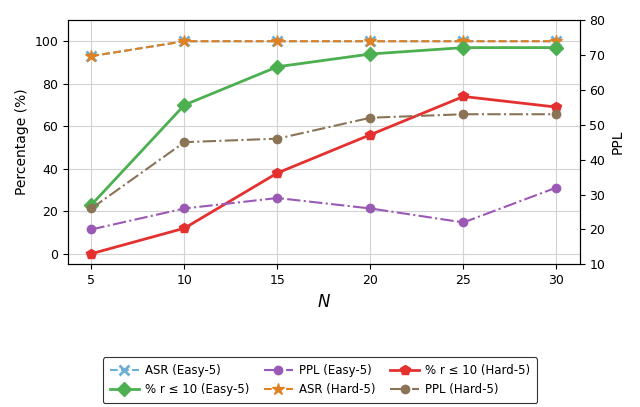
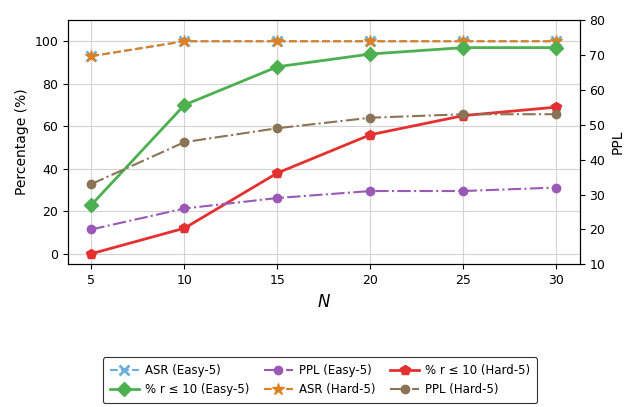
PPL (Hard-5)/5: 26 -> 33
PPL (Hard-5)/15: 46 -> 49
PPL (Easy-5)/20: 26 -> 31
% r ≤ 10 (Hard-5)/25: 74 -> 65
PPL (Easy-5)/25: 22 -> 31
